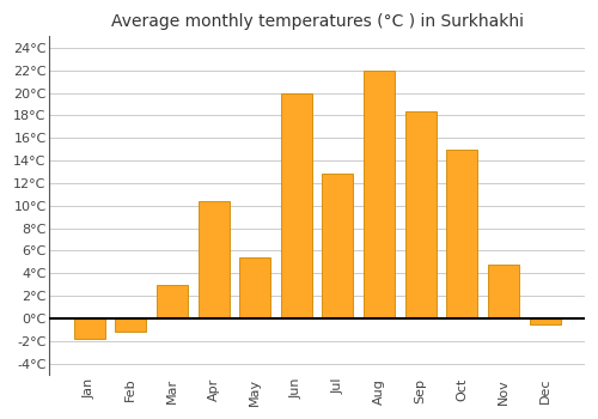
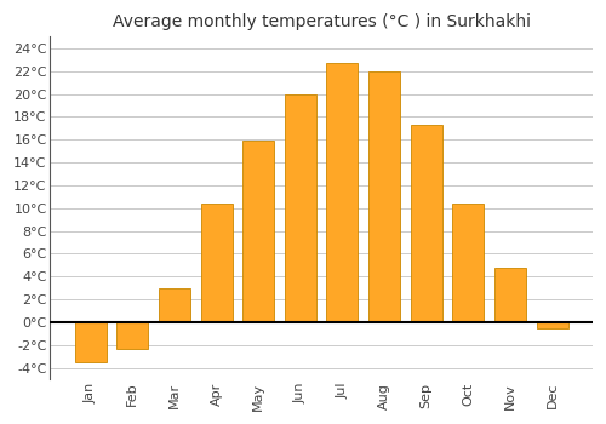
Jan: -1.8°C -> -3.5°C
Feb: -1.2°C -> -2.3°C
May: 5.4°C -> 15.9°C
Jul: 12.8°C -> 22.7°C
Sep: 18.4°C -> 17.3°C
Oct: 15.0°C -> 10.4°C
